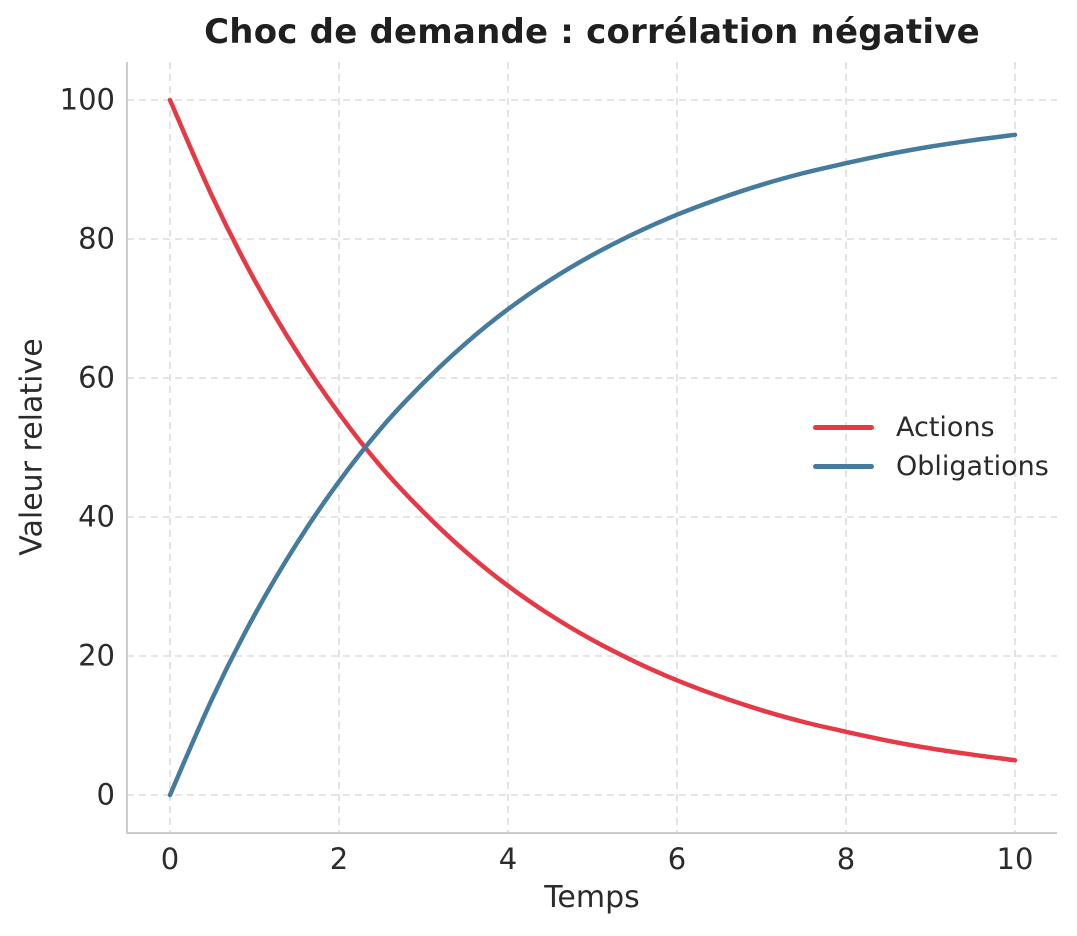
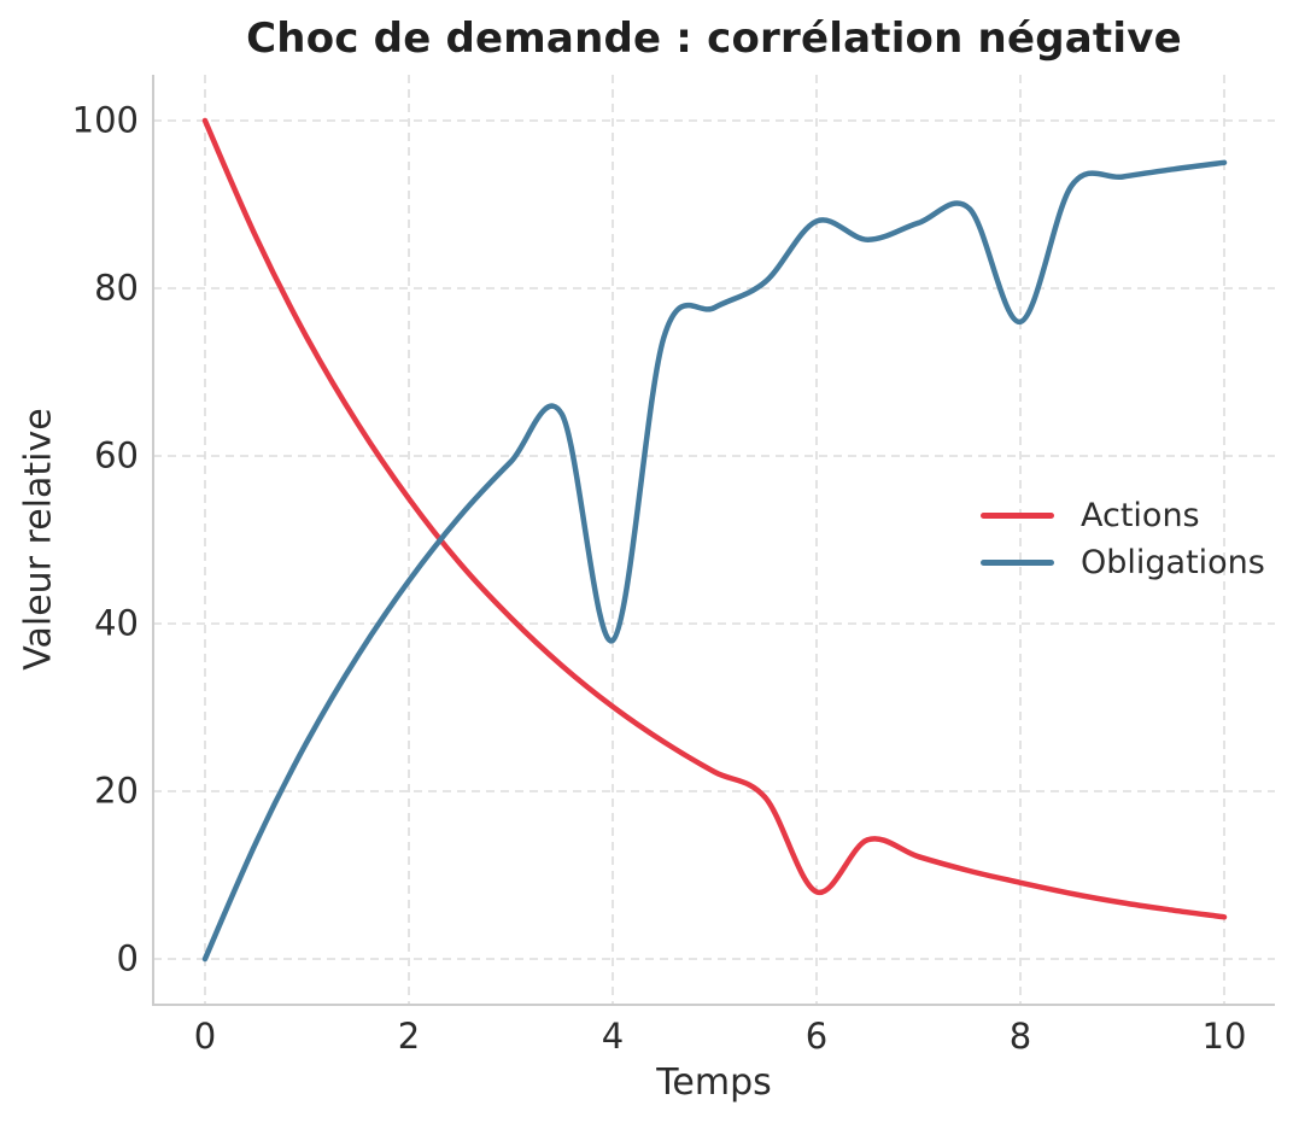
Obligations/4: 70 -> 38
Actions/6: 16 -> 8
Obligations/6: 84 -> 88
Obligations/8: 91 -> 76
